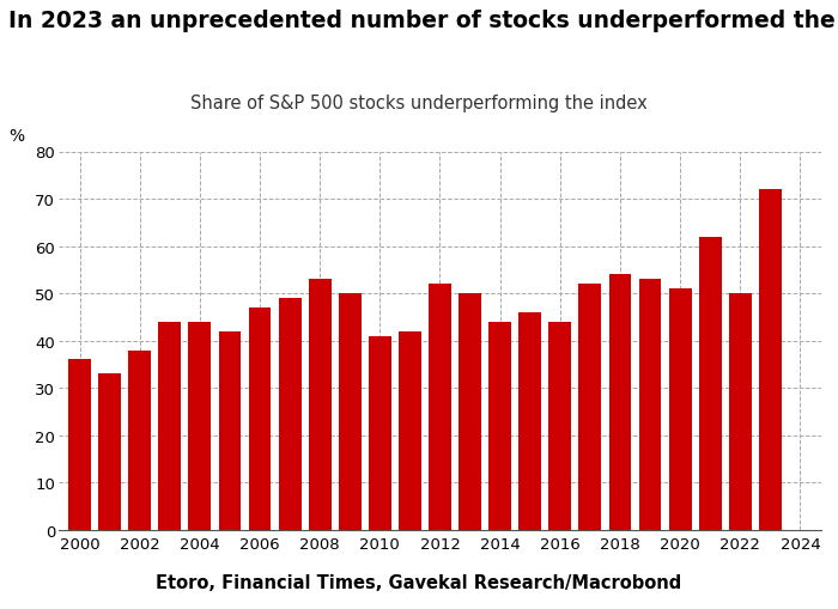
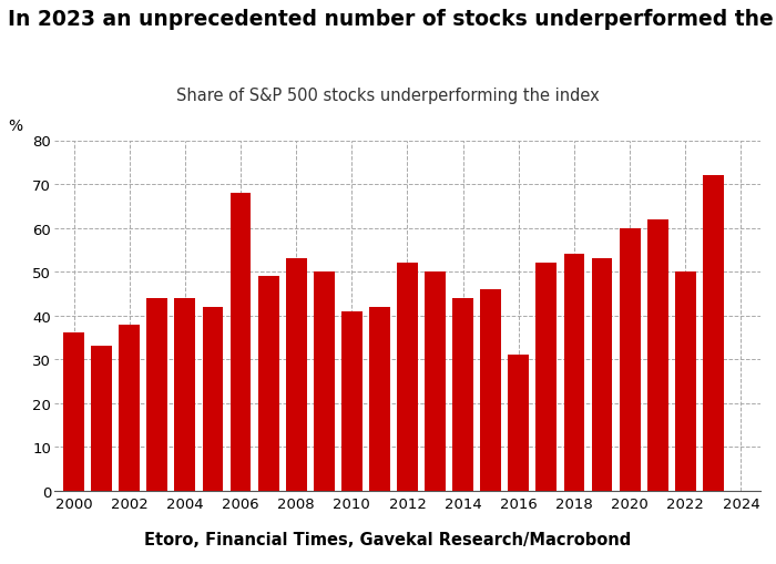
2006: 47 -> 68
2016: 44 -> 31
2020: 51 -> 60
